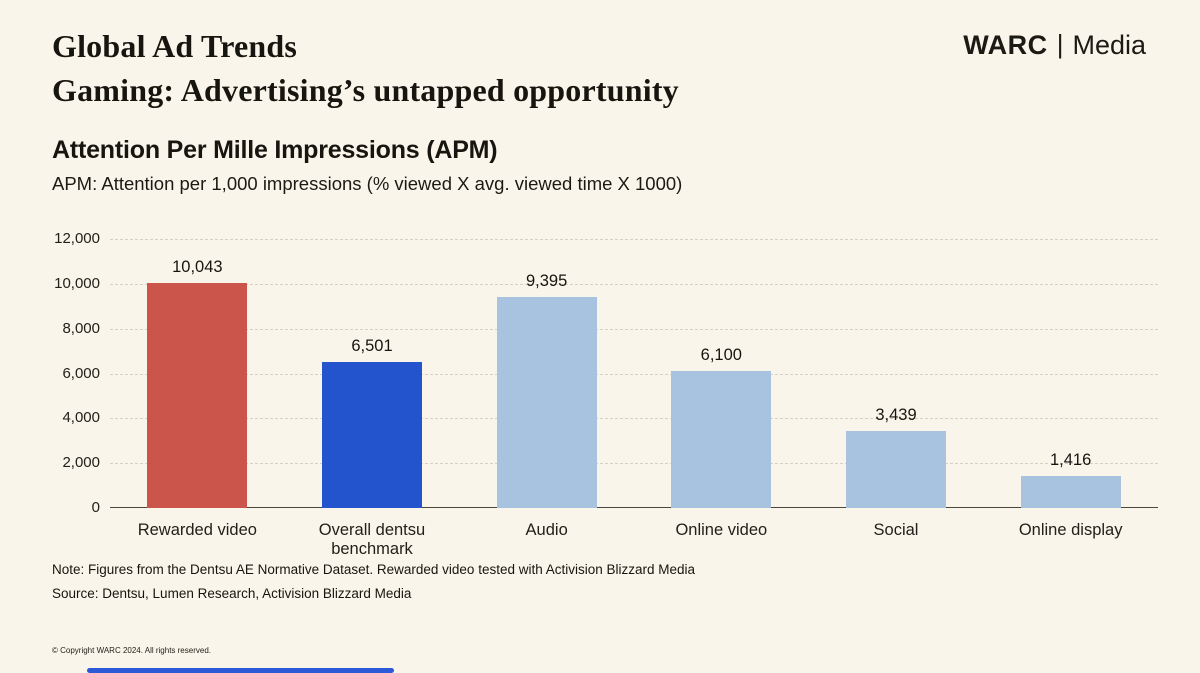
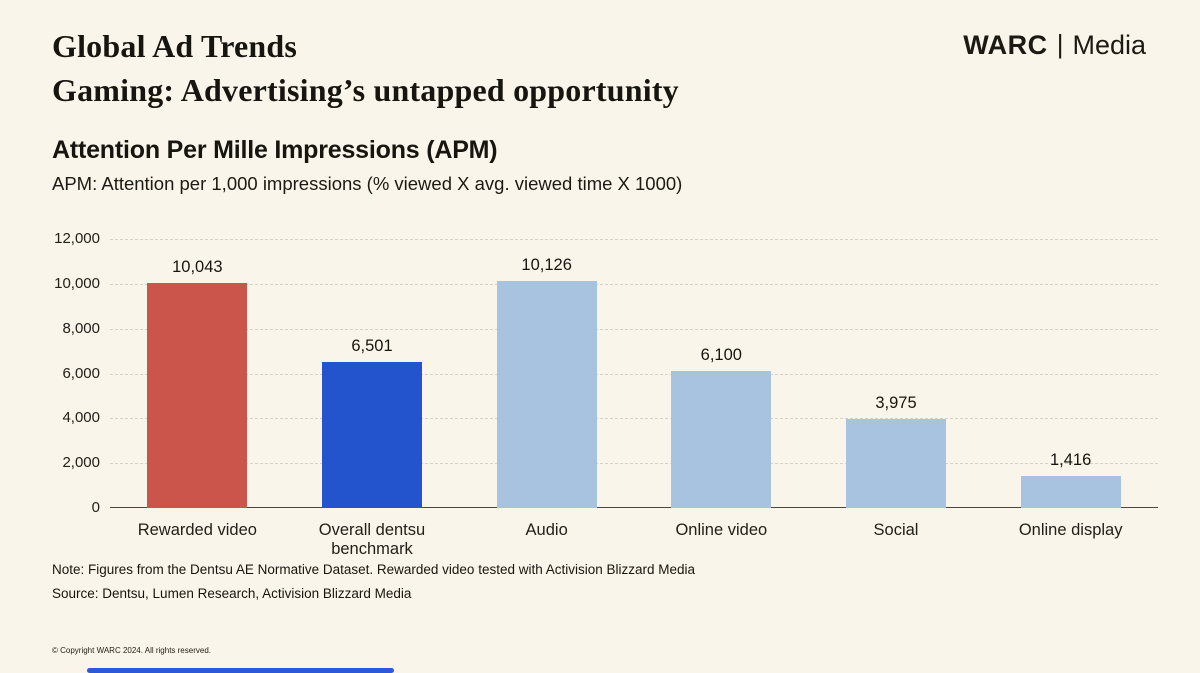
Audio: 9,395 -> 10,126
Social: 3,439 -> 3,975
